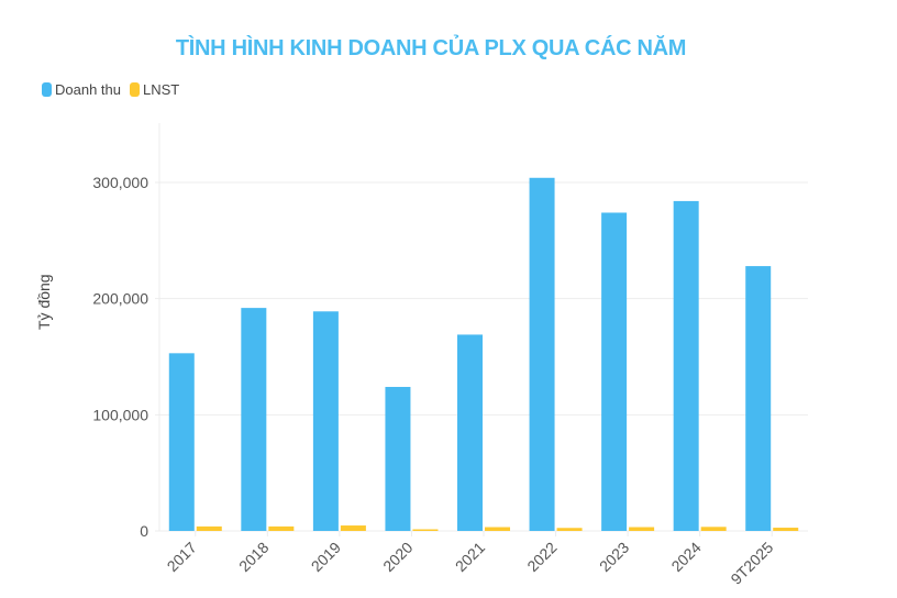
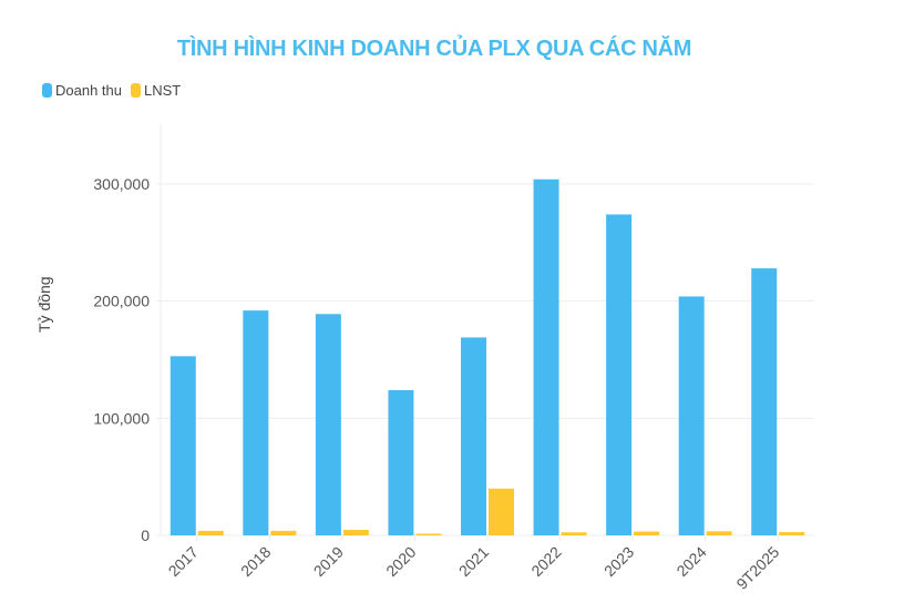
LNST/2021: 3000 -> 40000
Doanh thu/2024: 284000 -> 204000
